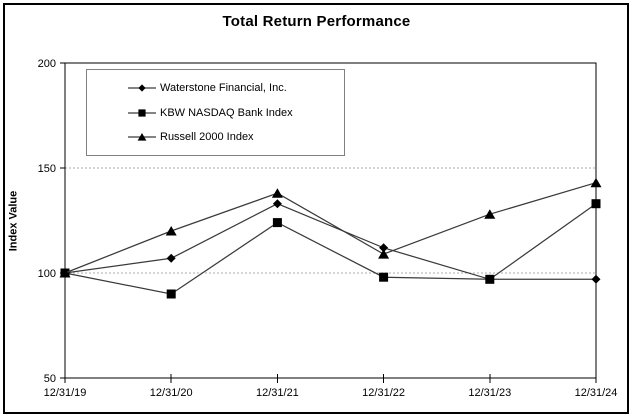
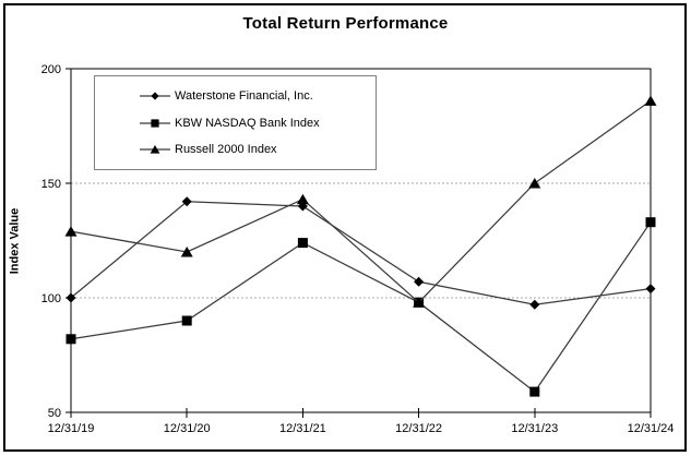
KBW NASDAQ Bank Index/12/31/19: 100 -> 82
Russell 2000 Index/12/31/19: 100 -> 129
Waterstone Financial, Inc./12/31/20: 107 -> 142
Waterstone Financial, Inc./12/31/21: 133 -> 140
Russell 2000 Index/12/31/21: 138 -> 143
Waterstone Financial, Inc./12/31/22: 112 -> 107
Russell 2000 Index/12/31/22: 109 -> 98
KBW NASDAQ Bank Index/12/31/23: 97 -> 59
Russell 2000 Index/12/31/23: 128 -> 150
Waterstone Financial, Inc./12/31/24: 97 -> 104
Russell 2000 Index/12/31/24: 143 -> 186
